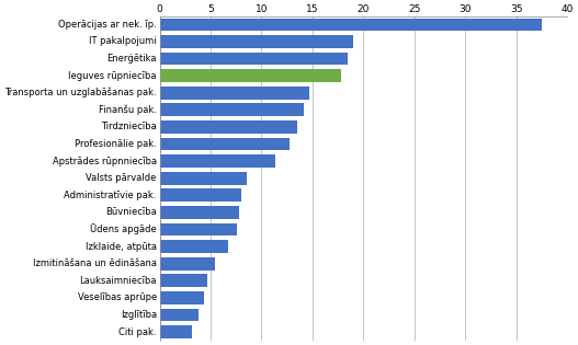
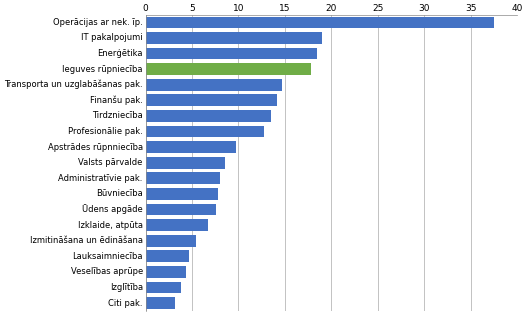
Apstrādes rūpnniecība: 11.4 -> 9.7
